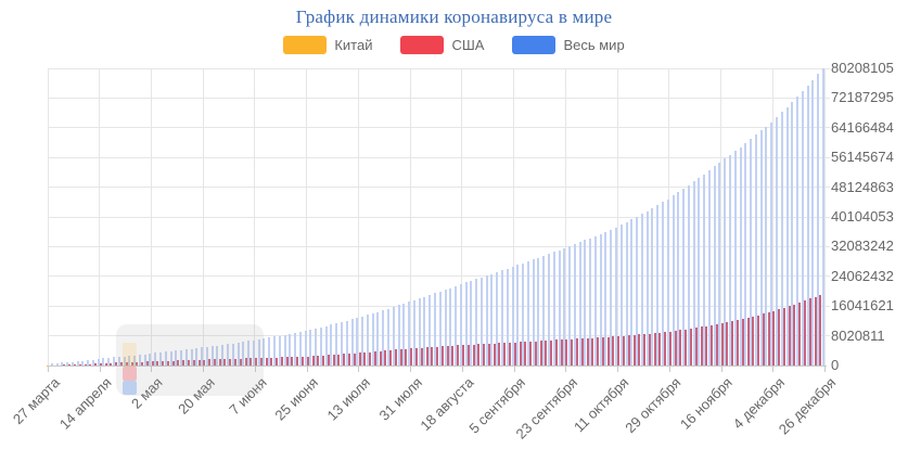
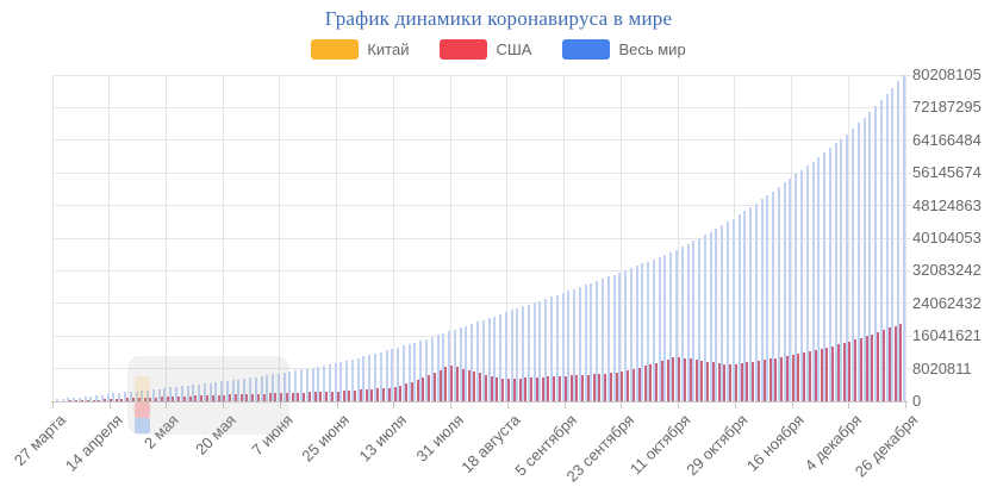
США/31 июля: 5000000 -> 9000000
США/11 октября: 8000000 -> 11000000
